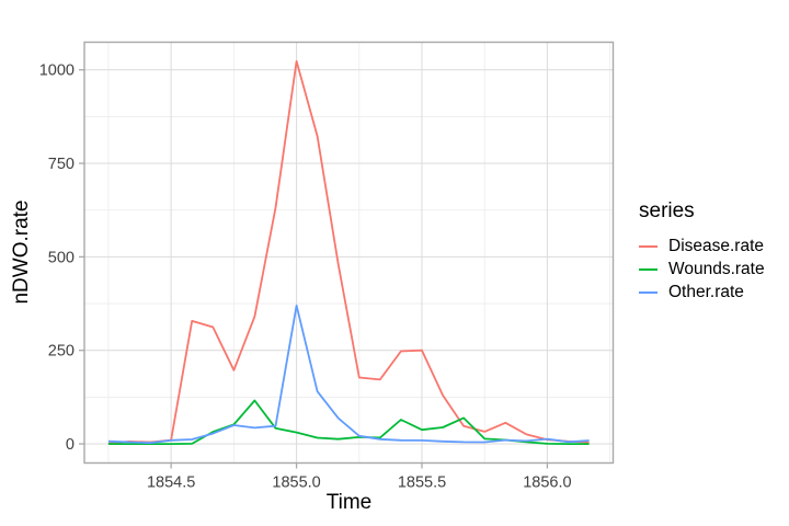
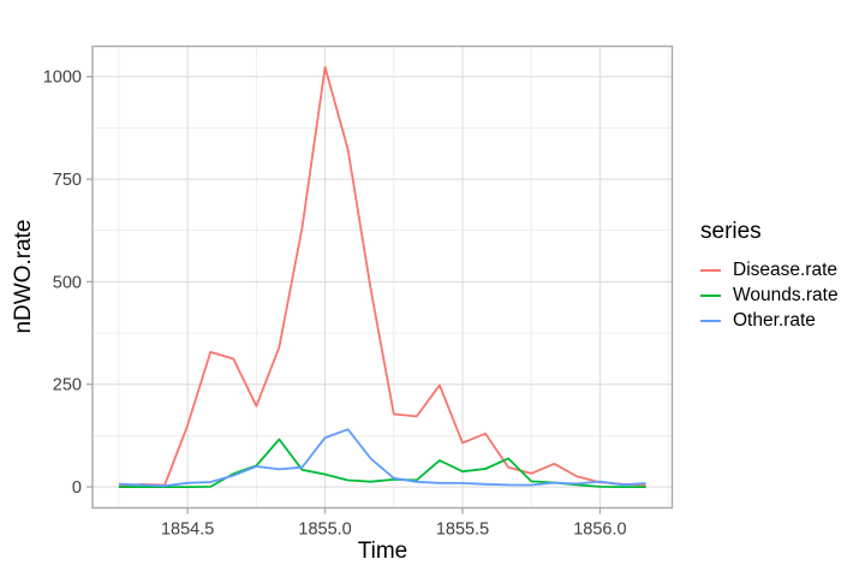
Disease.rate/1854.5: 10 -> 150
Other.rate/1855.0: 370 -> 120
Disease.rate/1855.5: 250 -> 110
